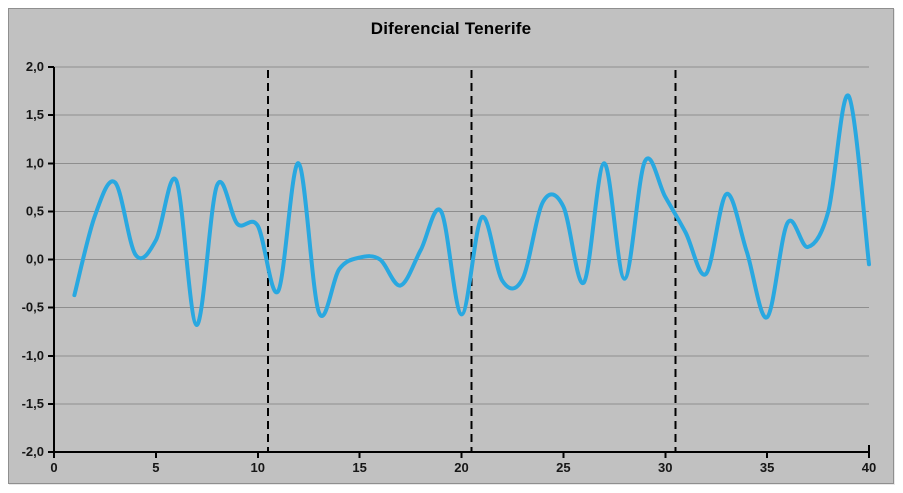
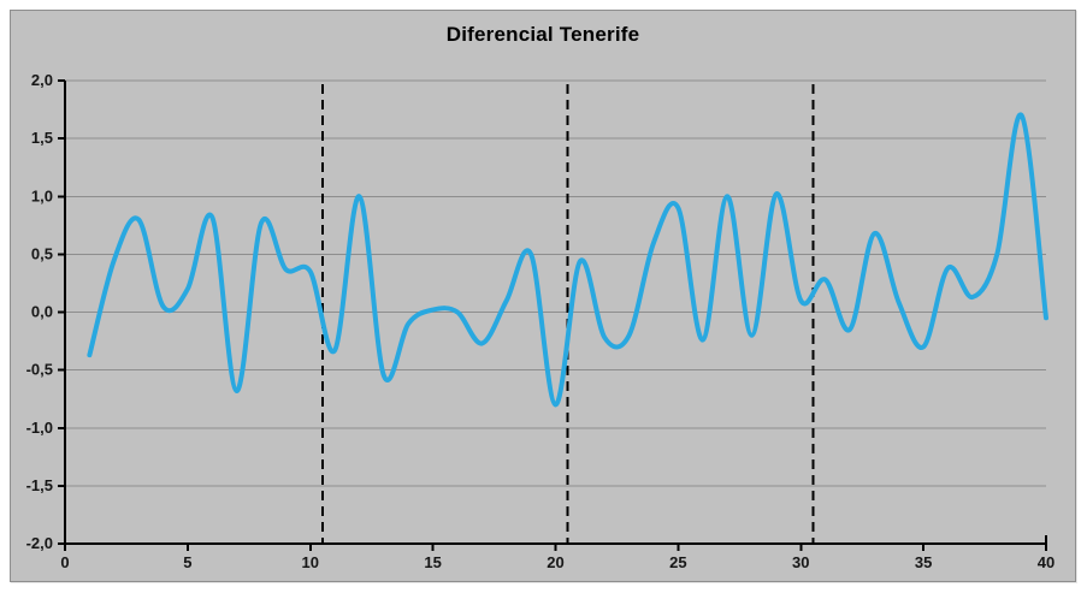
20: -0,6 -> -0,8
25: 0,6 -> 0,9
30: 0,7 -> 0,1
35: -0,6 -> -0,3
